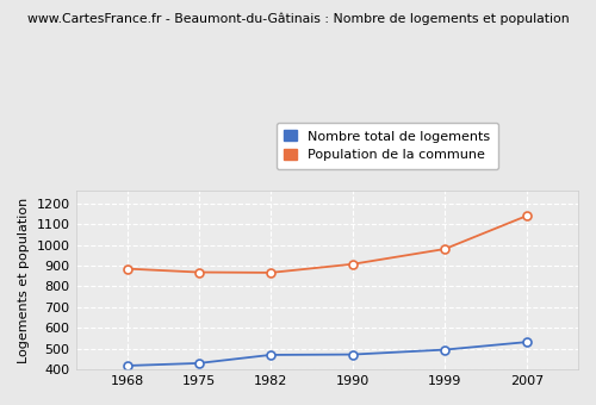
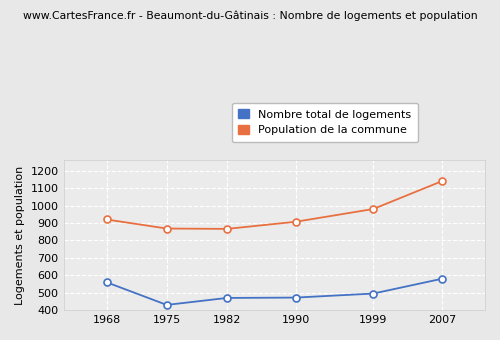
Nombre total de logements/1968: 420 -> 560
Population de la commune/1968: 880 -> 920
Nombre total de logements/2007: 530 -> 580
